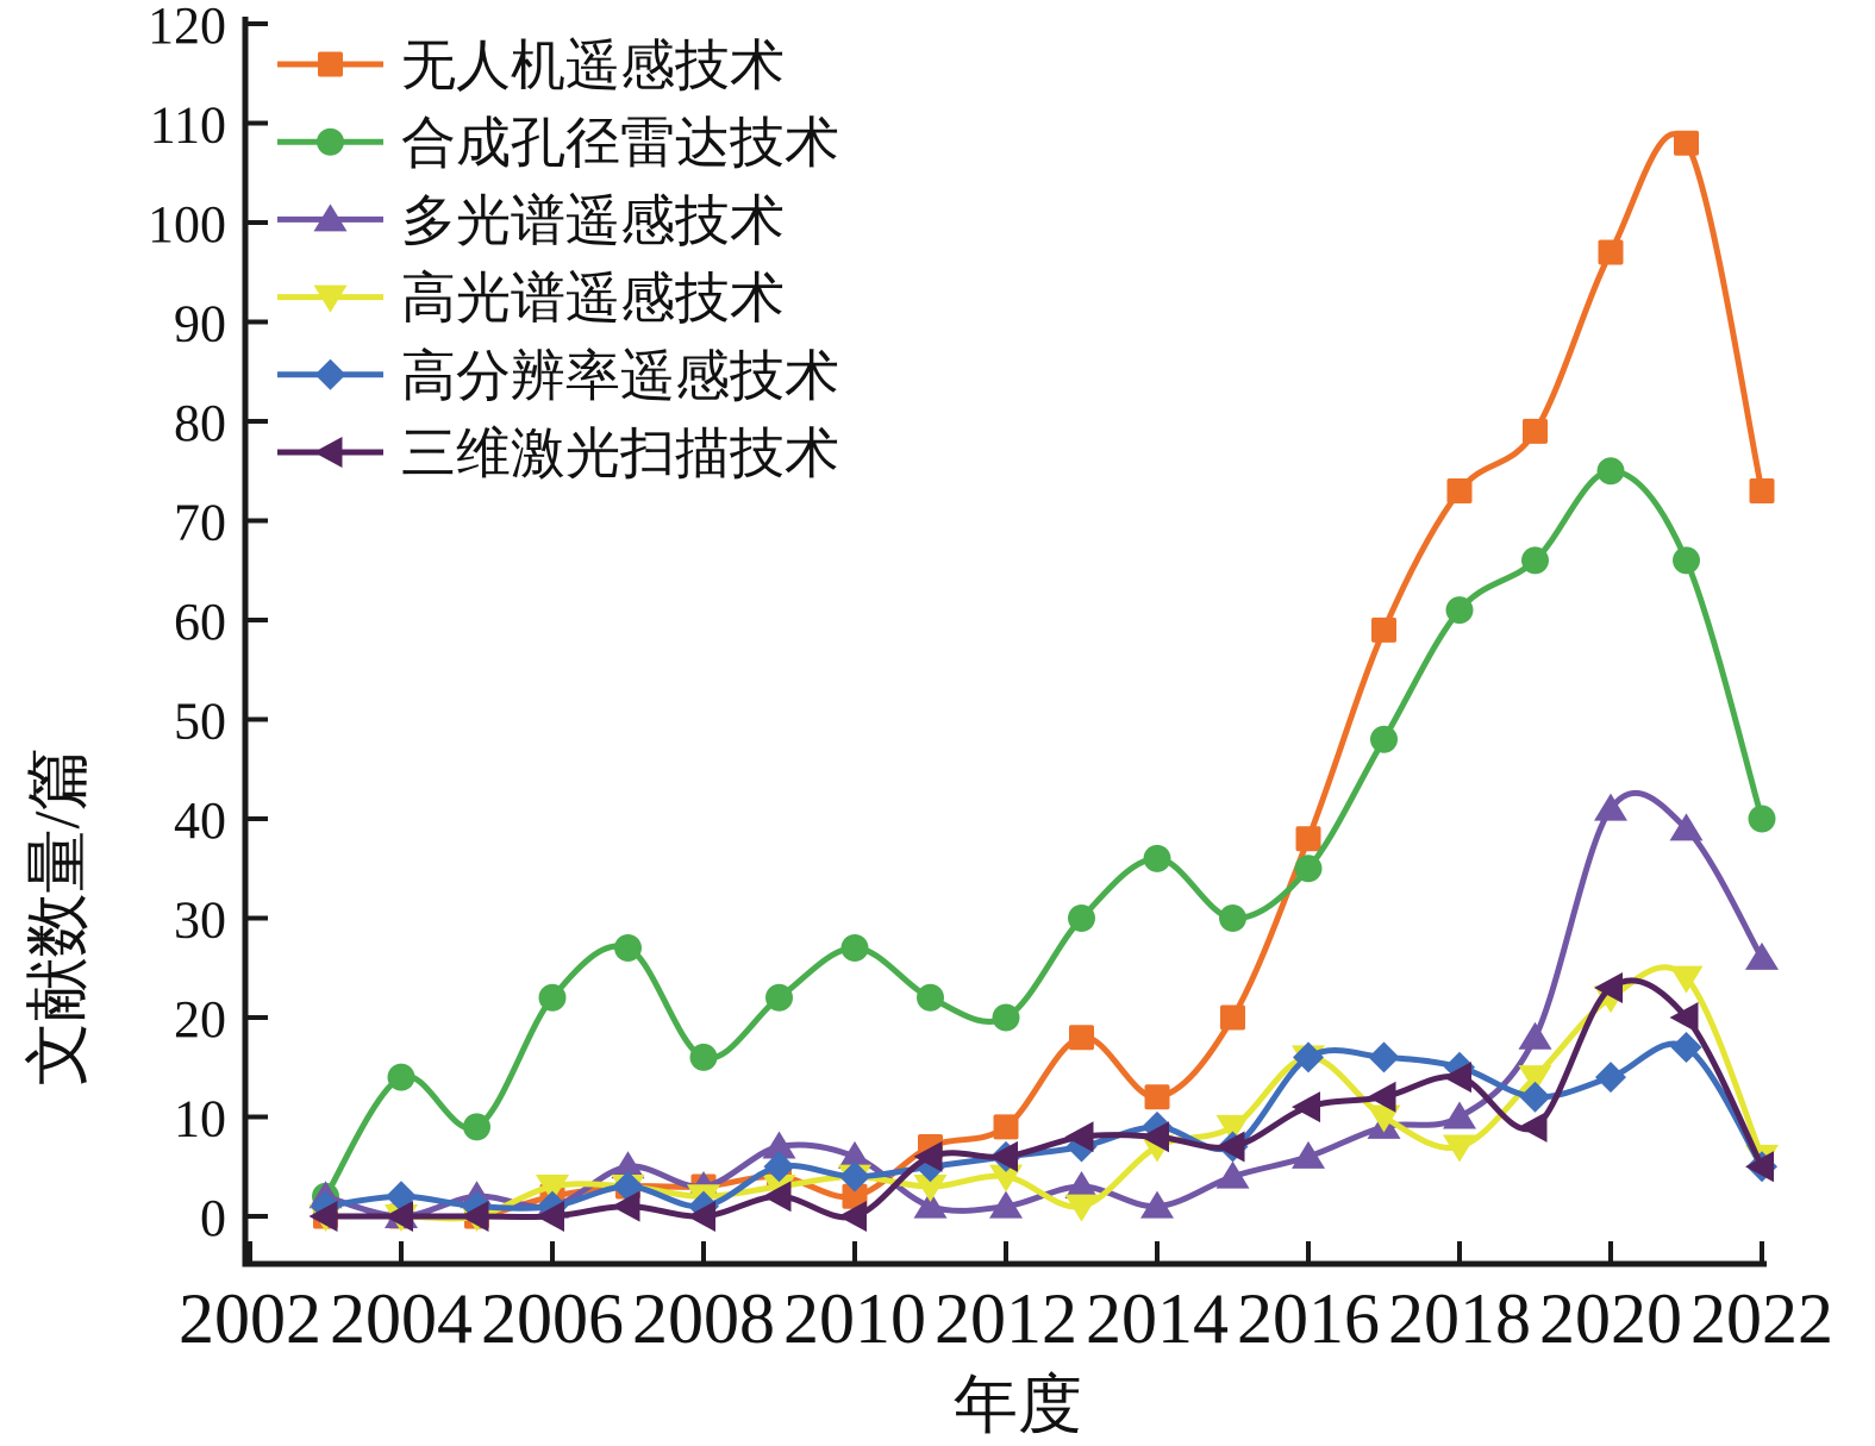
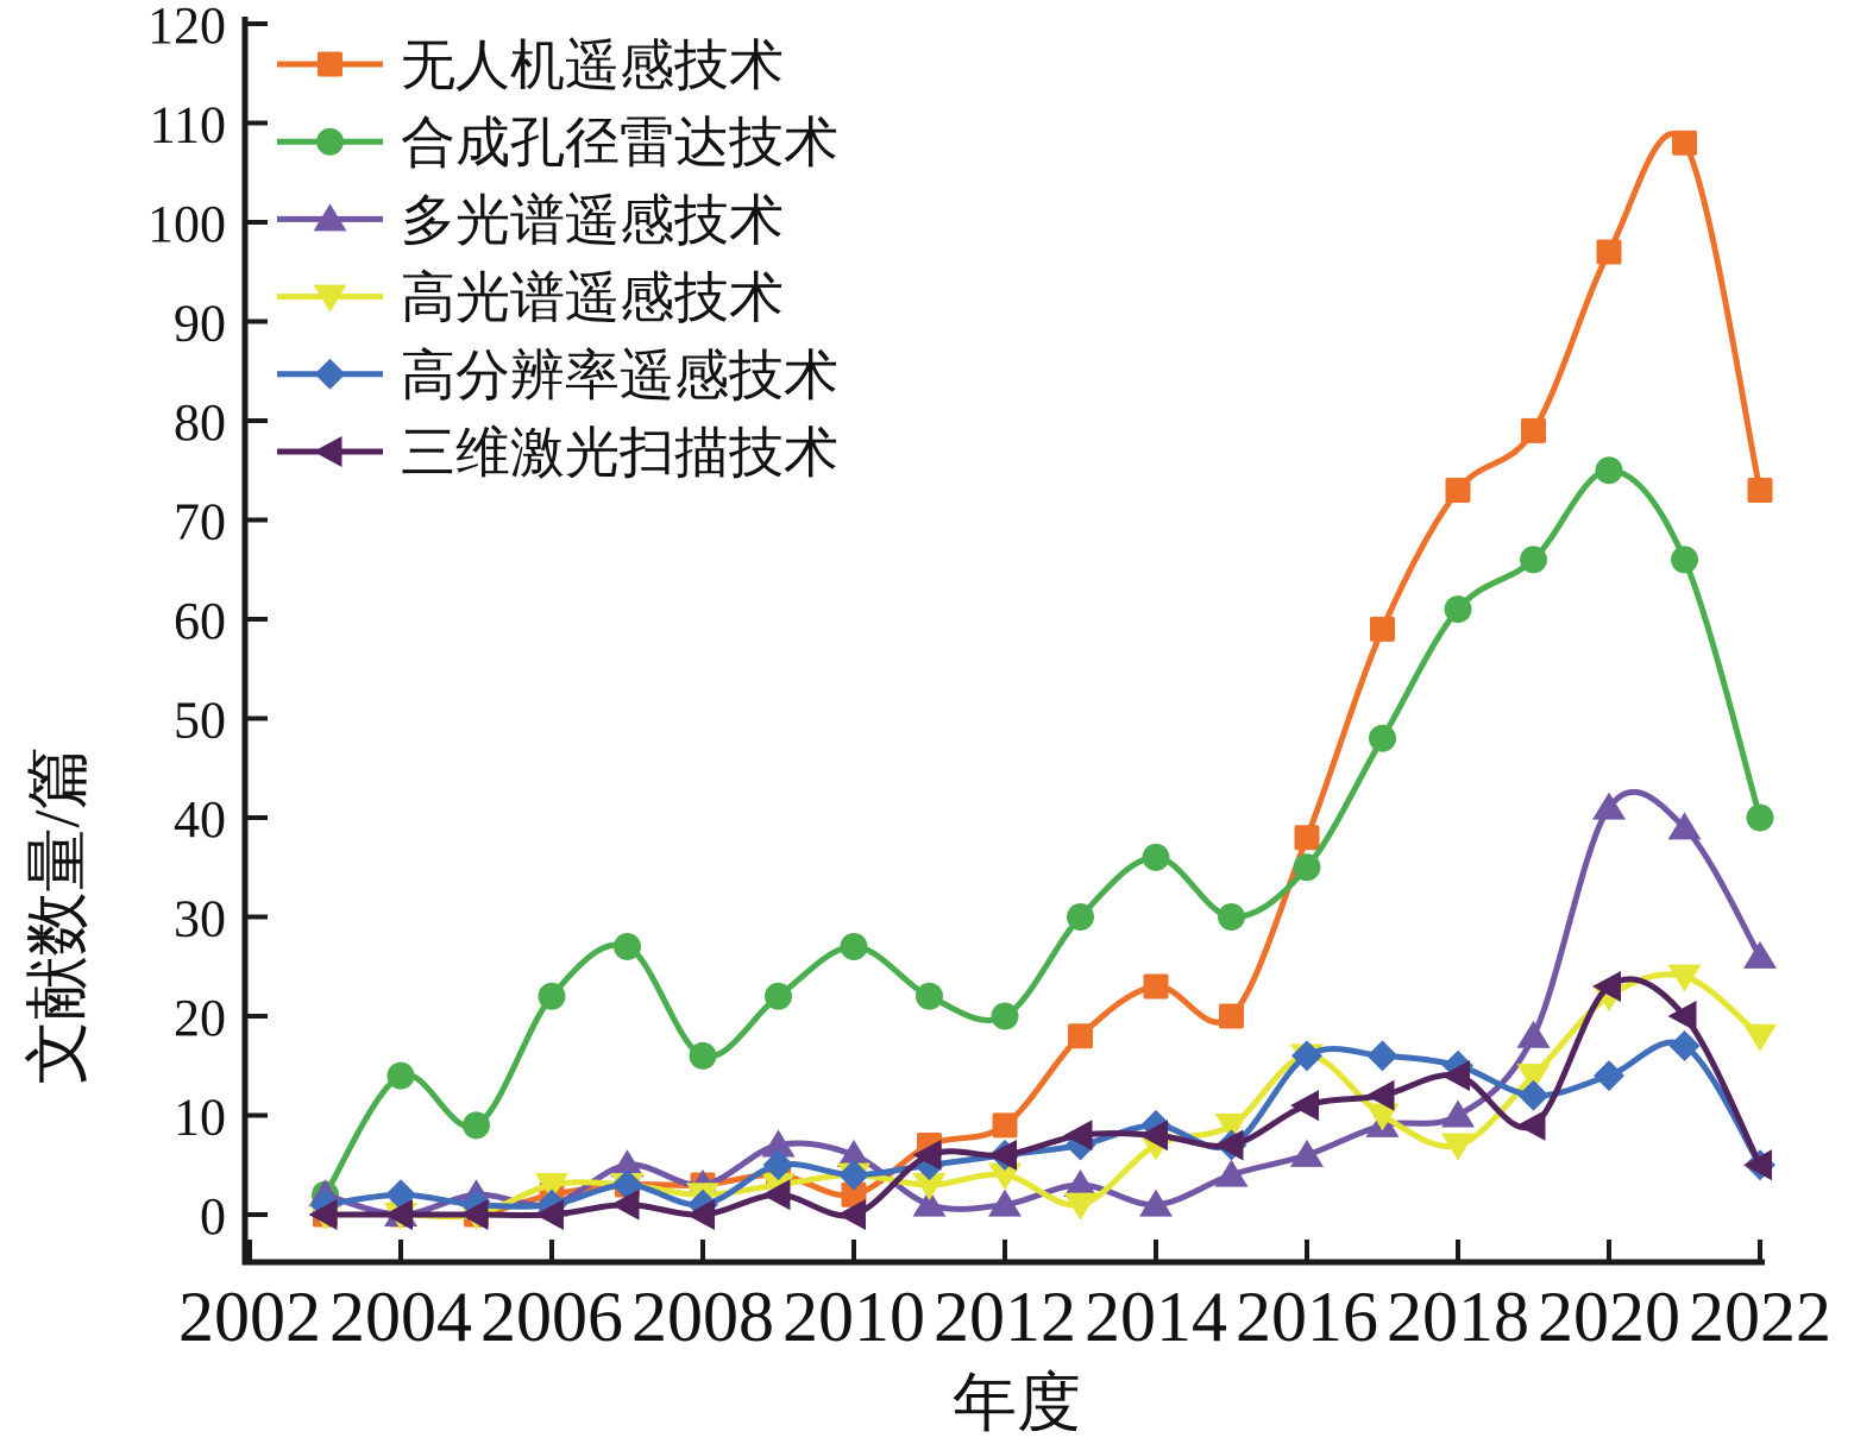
无人机遥感技术/2014: 12 -> 23
高光谱遥感技术/2022: 6 -> 18
